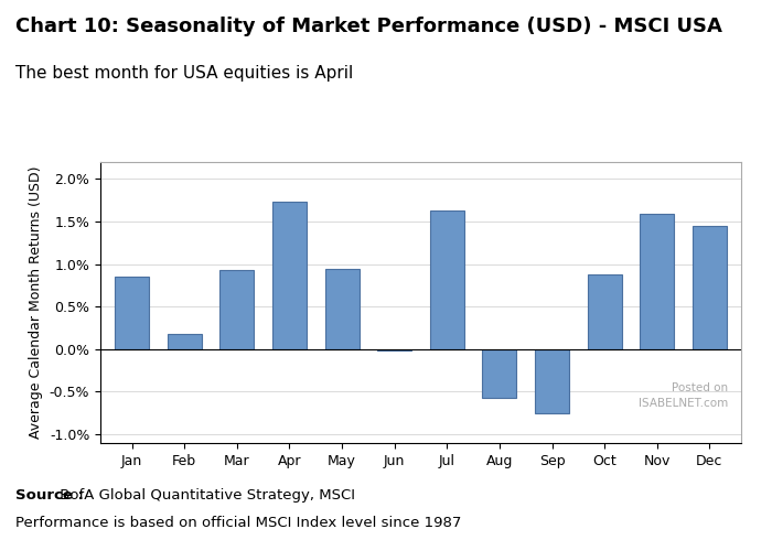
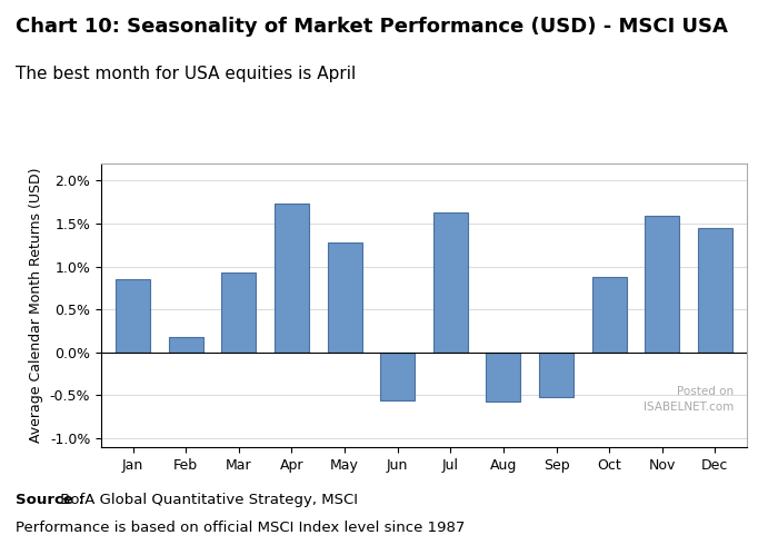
May: 0.95% -> 1.28%
Jun: -0.02% -> -0.56%
Sep: -0.75% -> -0.52%
